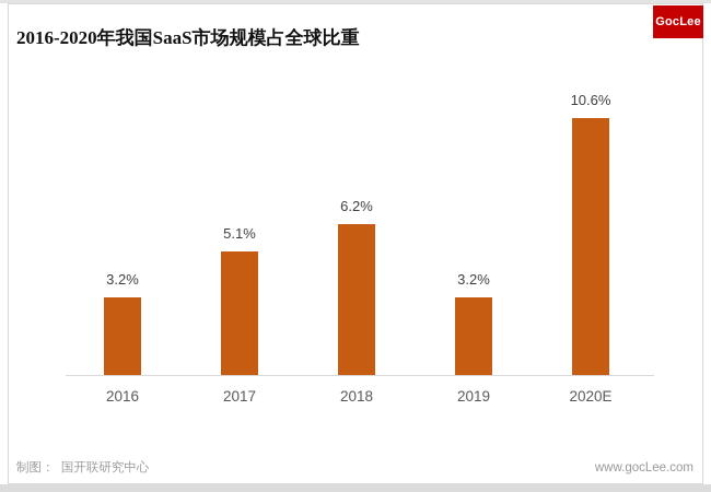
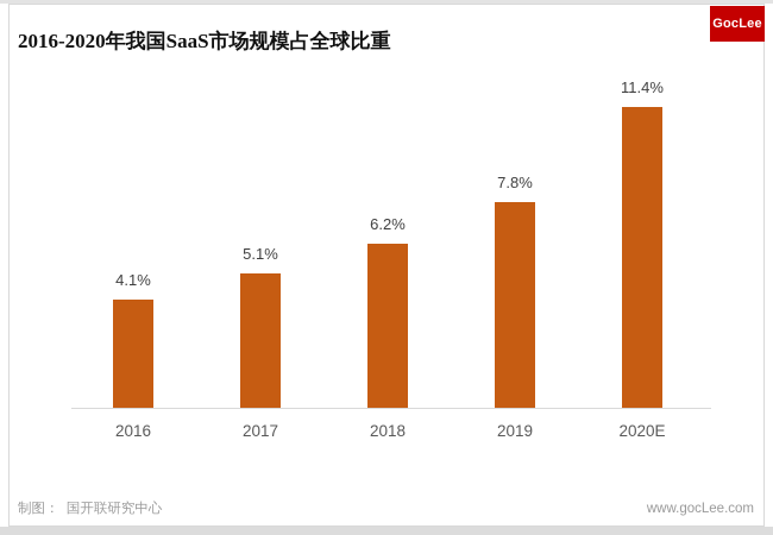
2016: 3.2% -> 4.1%
2019: 3.2% -> 7.8%
2020E: 10.6% -> 11.4%
